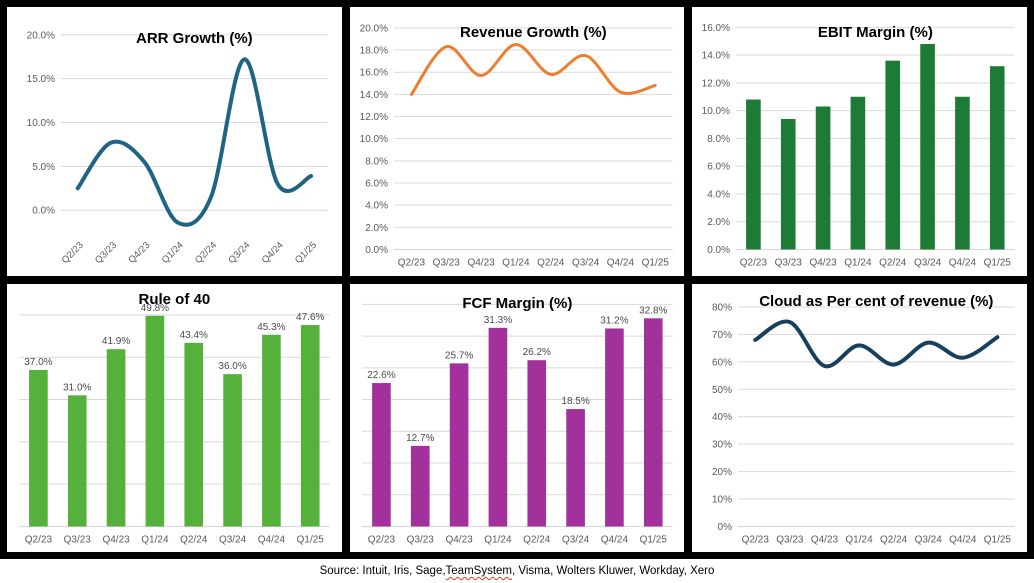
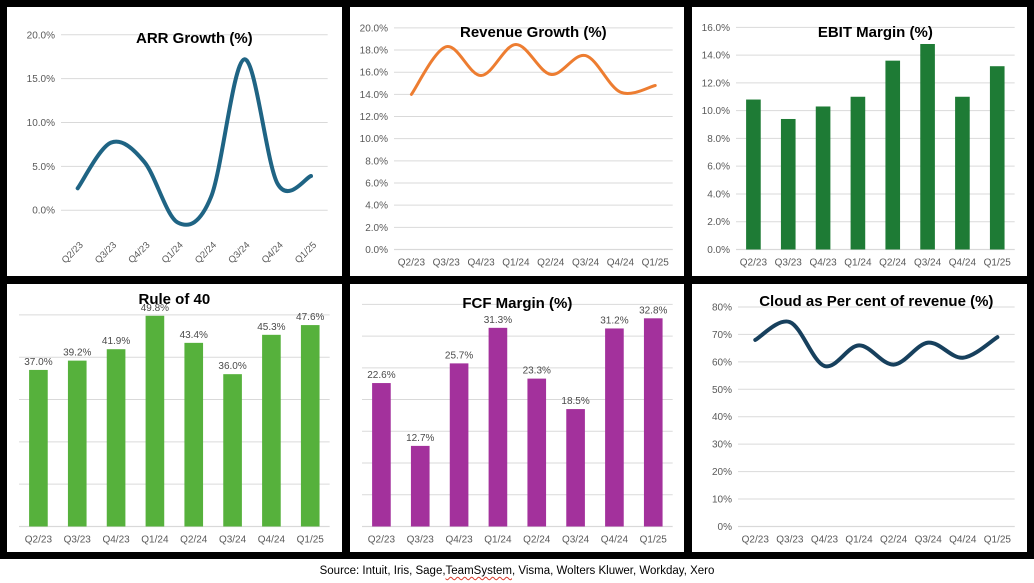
Rule of 40/Q3/23: 31.0% -> 39.2%
FCF Margin (%)/Q2/24: 26.2% -> 23.3%
